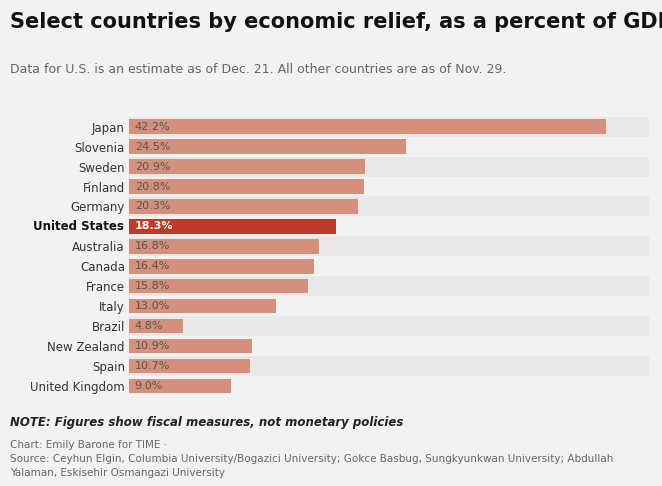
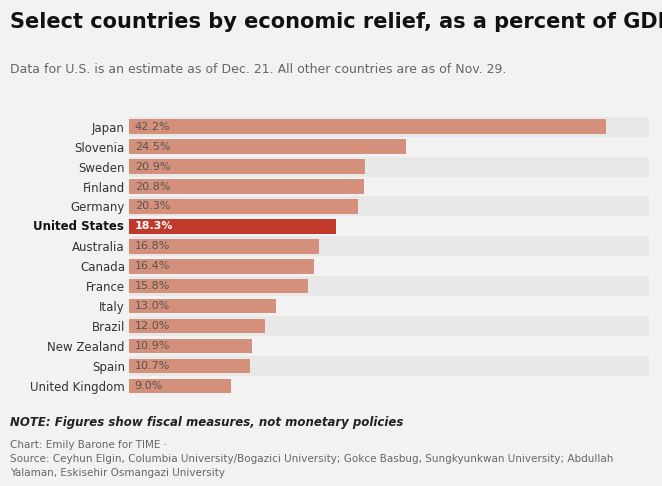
Brazil: 4.8% -> 12.0%
